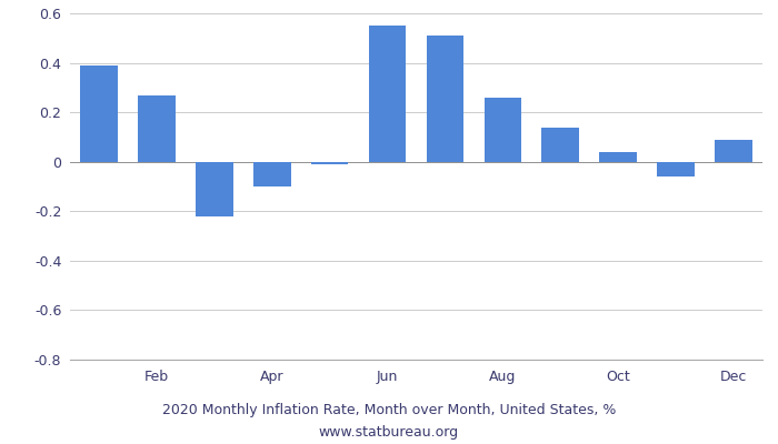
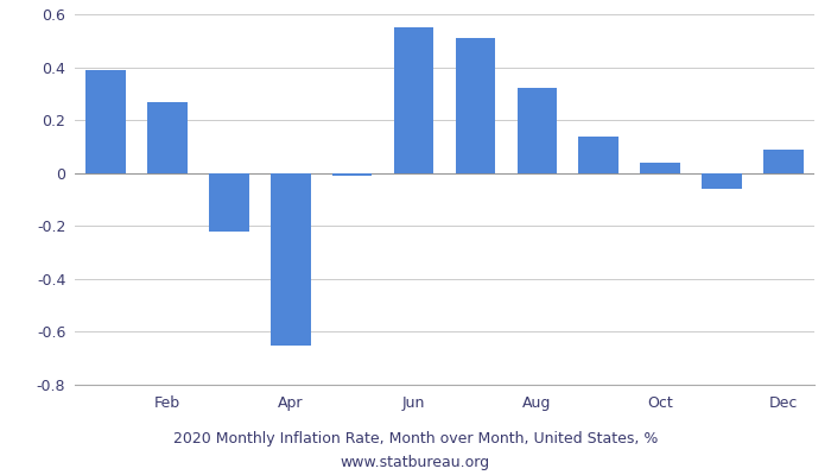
Apr: -0.10 -> -0.65
Aug: 0.26 -> 0.32
